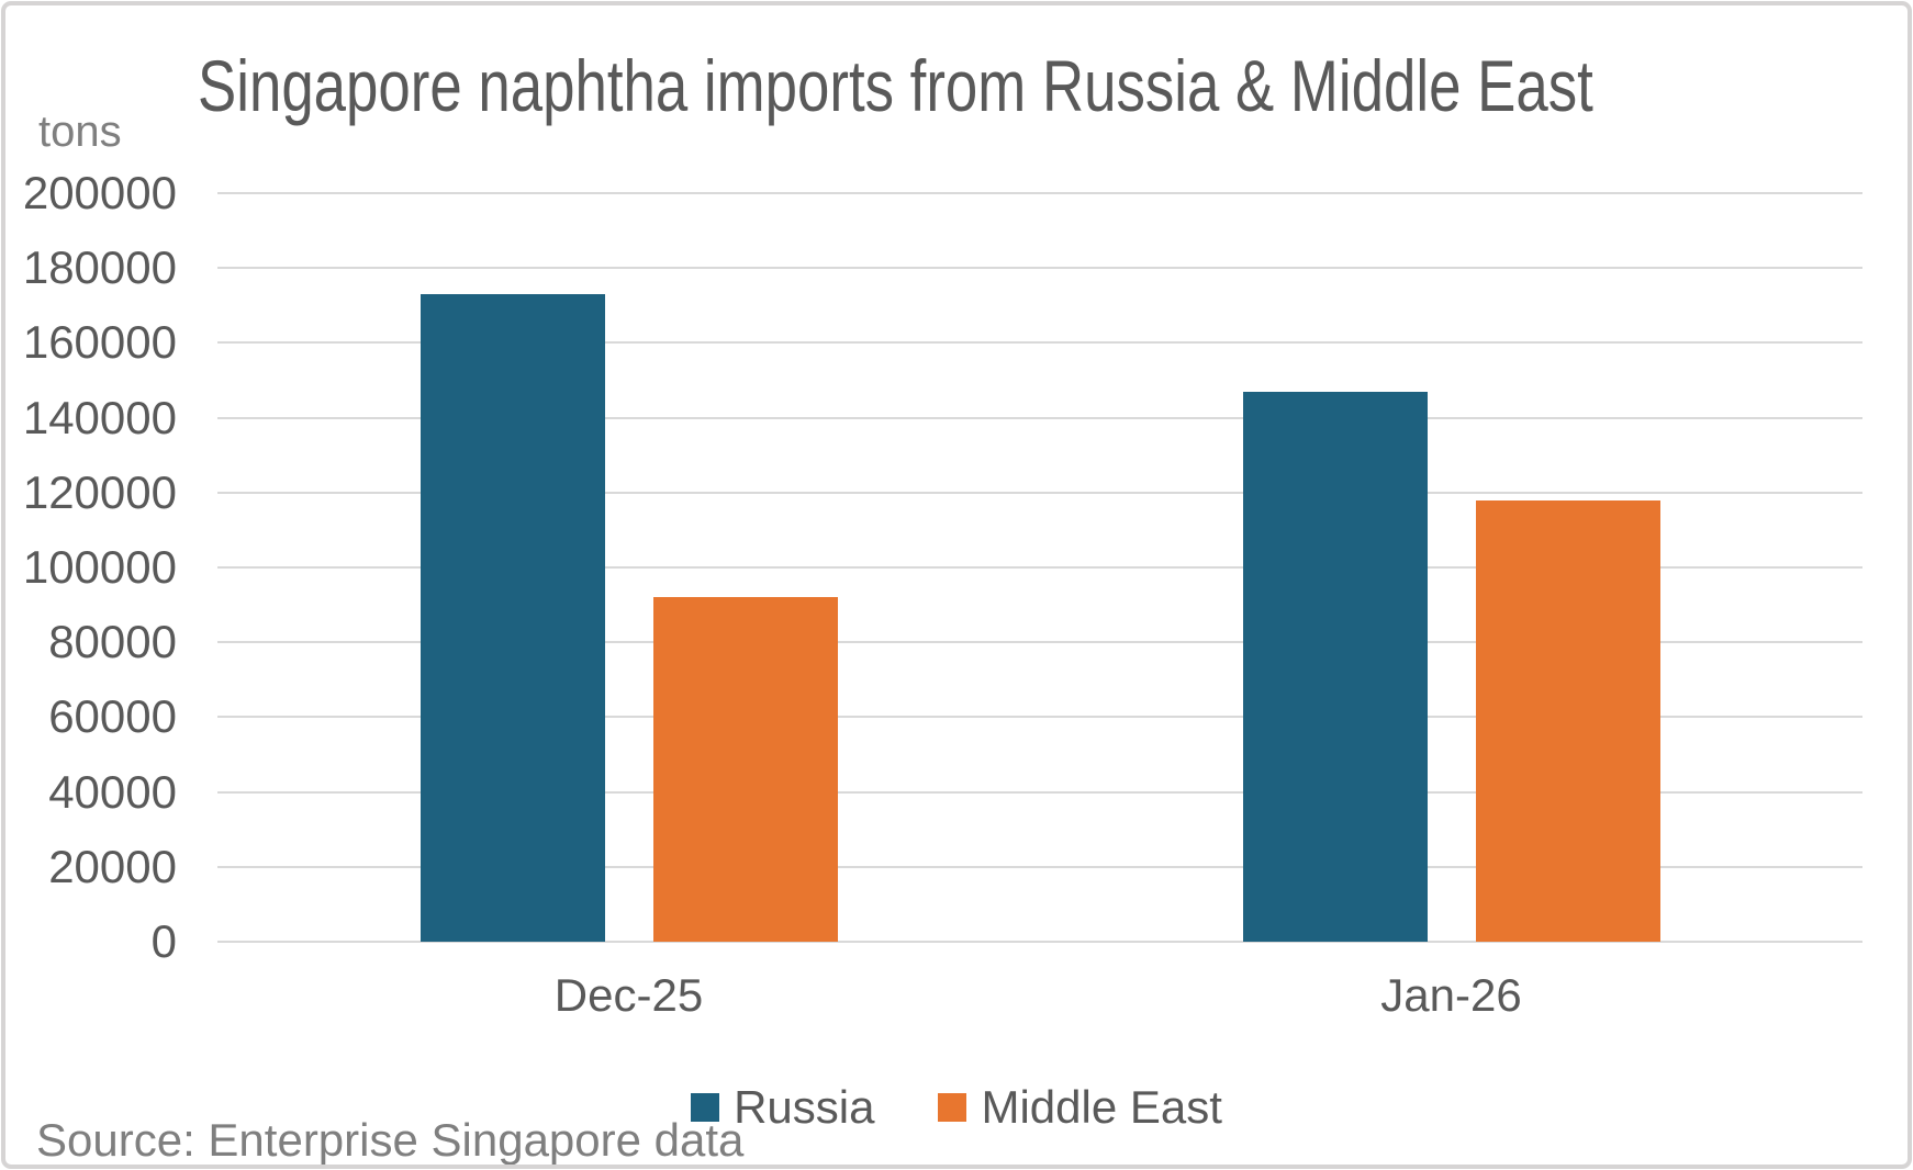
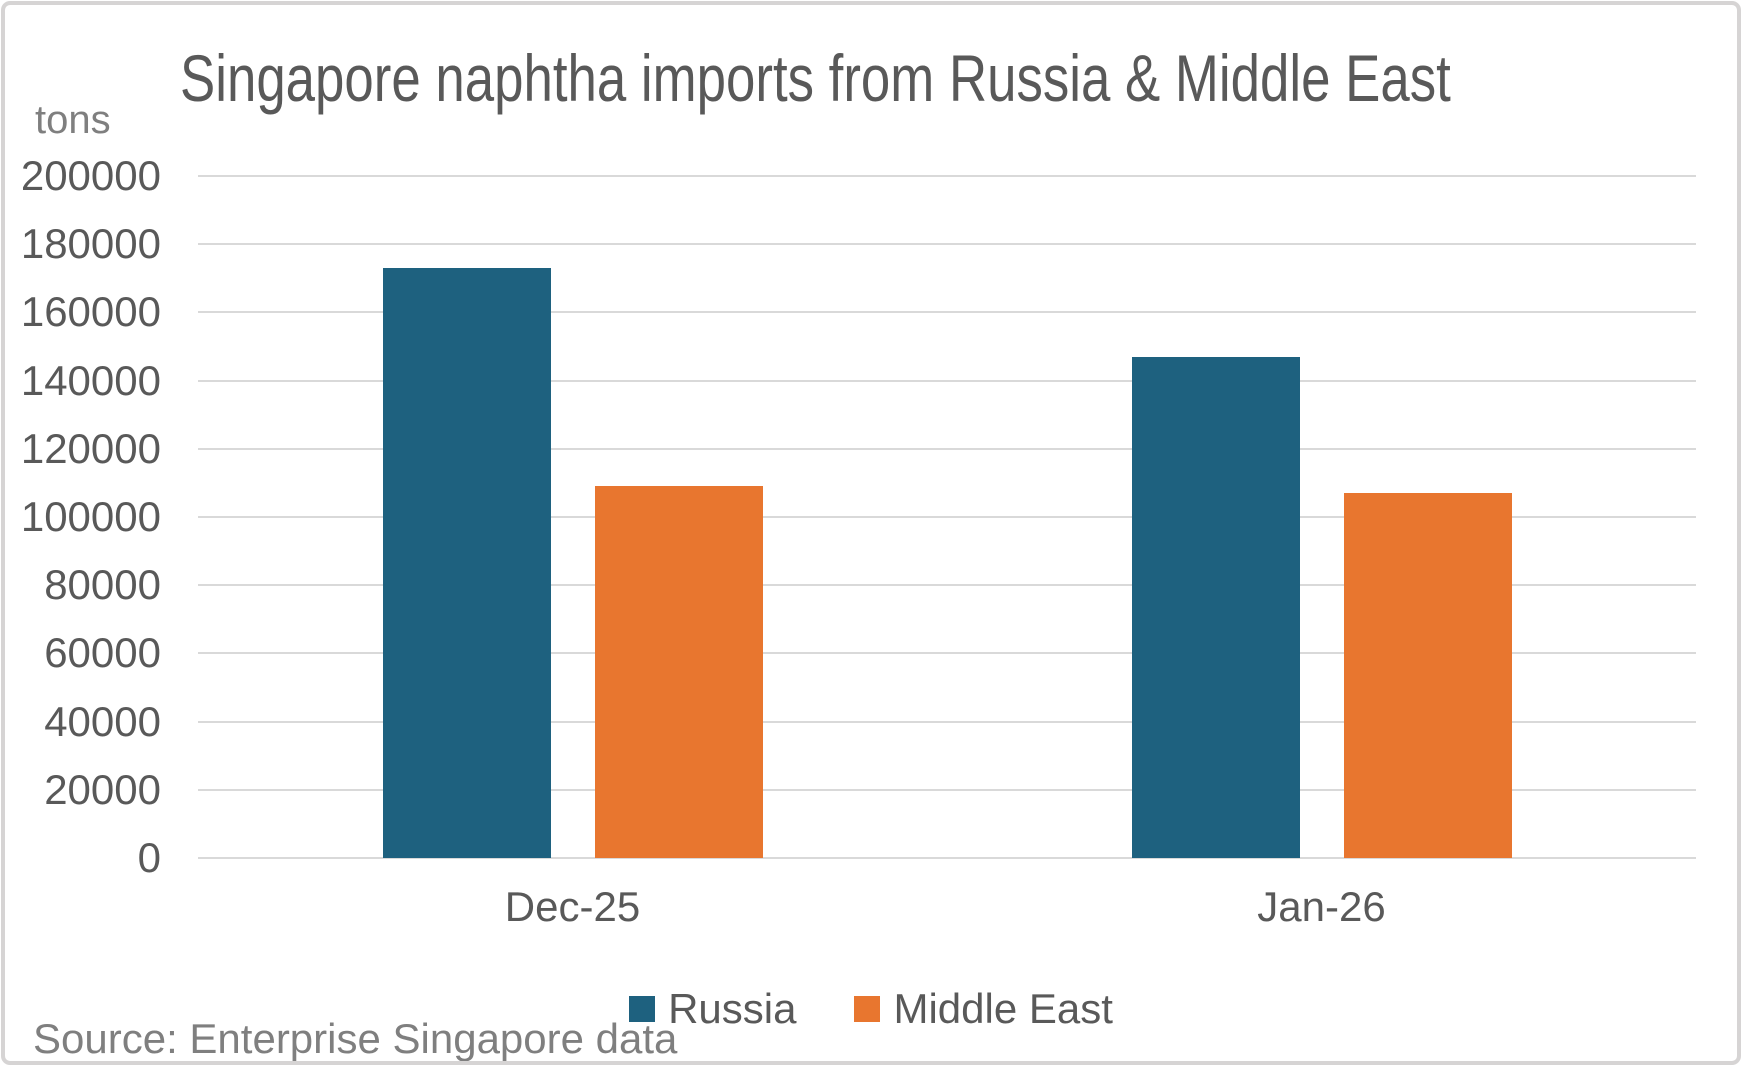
Middle East/Dec-25: 92000 -> 109000
Middle East/Jan-26: 118000 -> 107000
